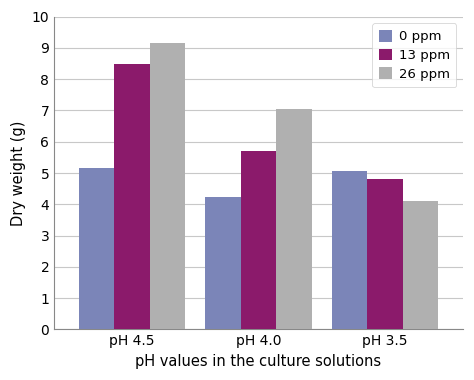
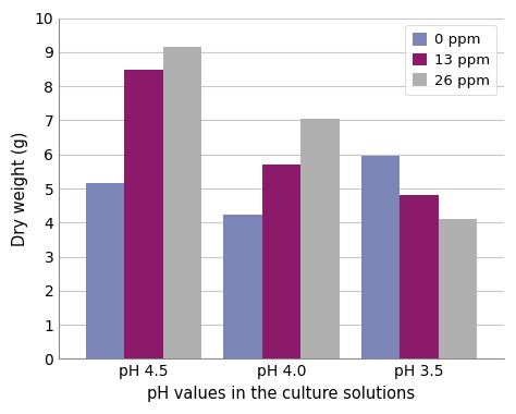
0 ppm/pH 3.5: 5.05 -> 5.95
